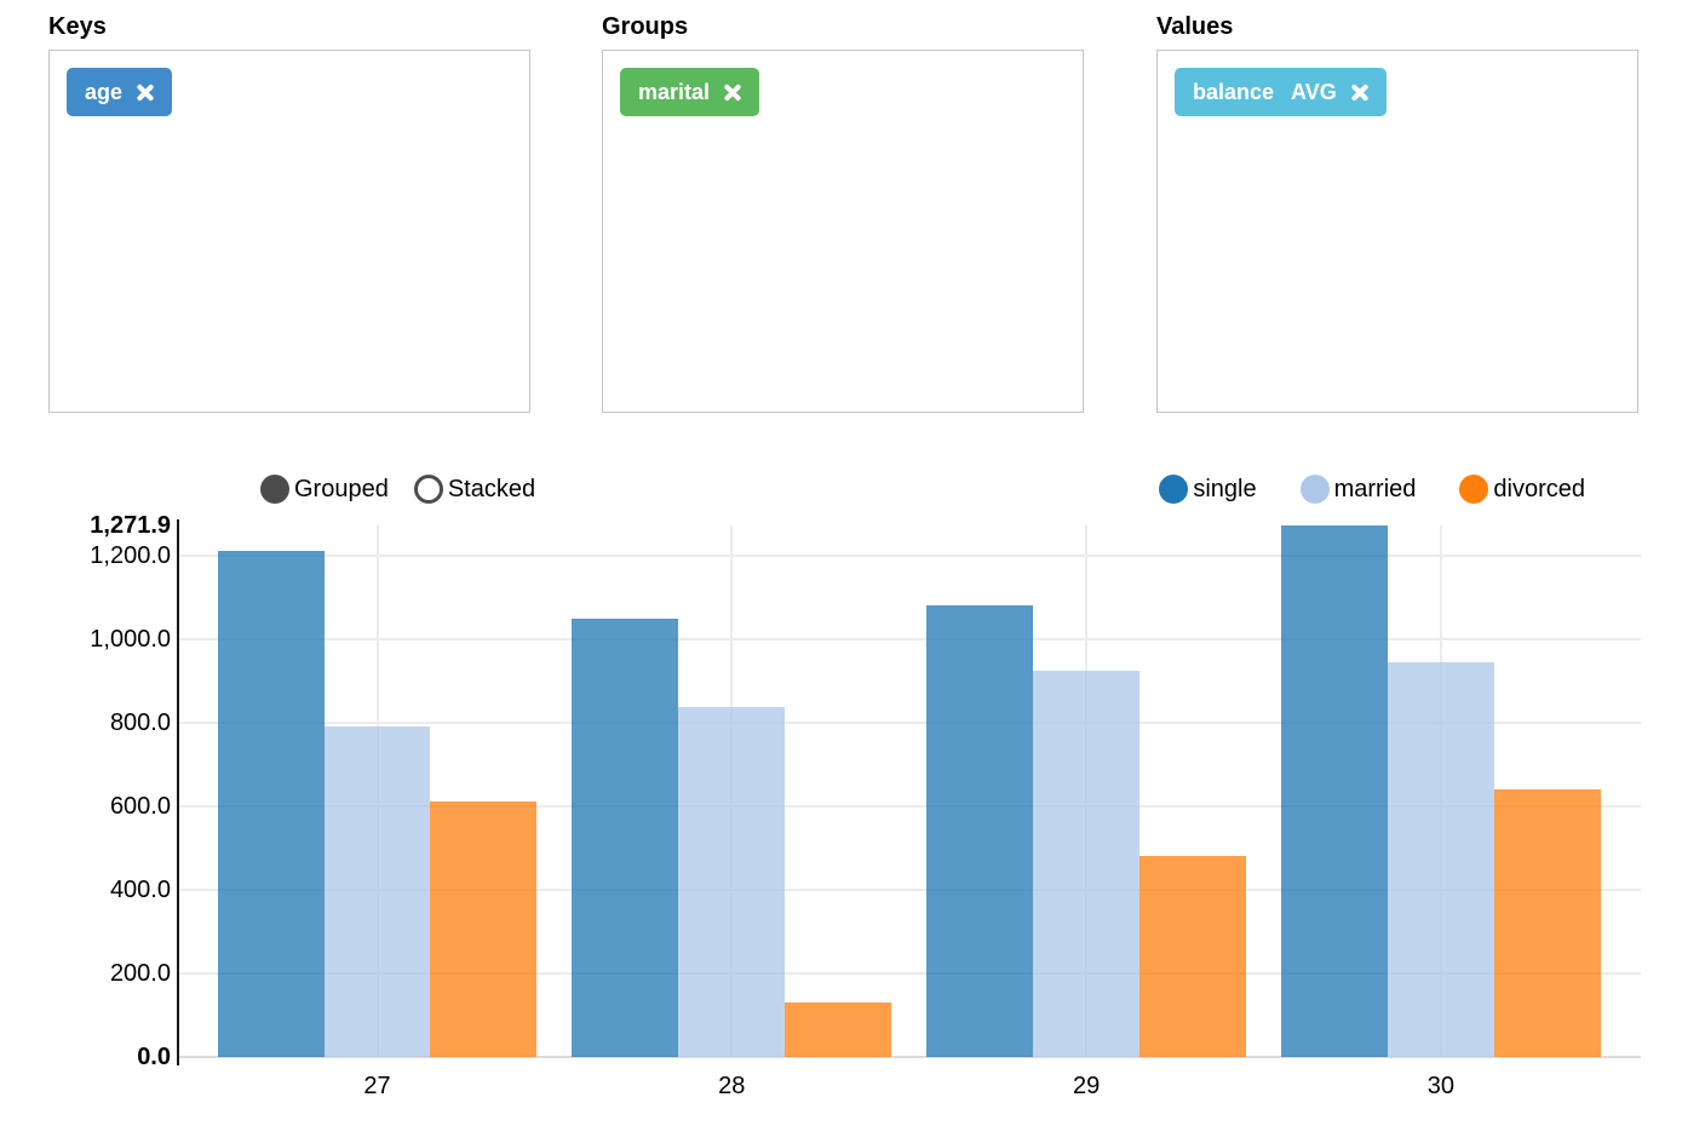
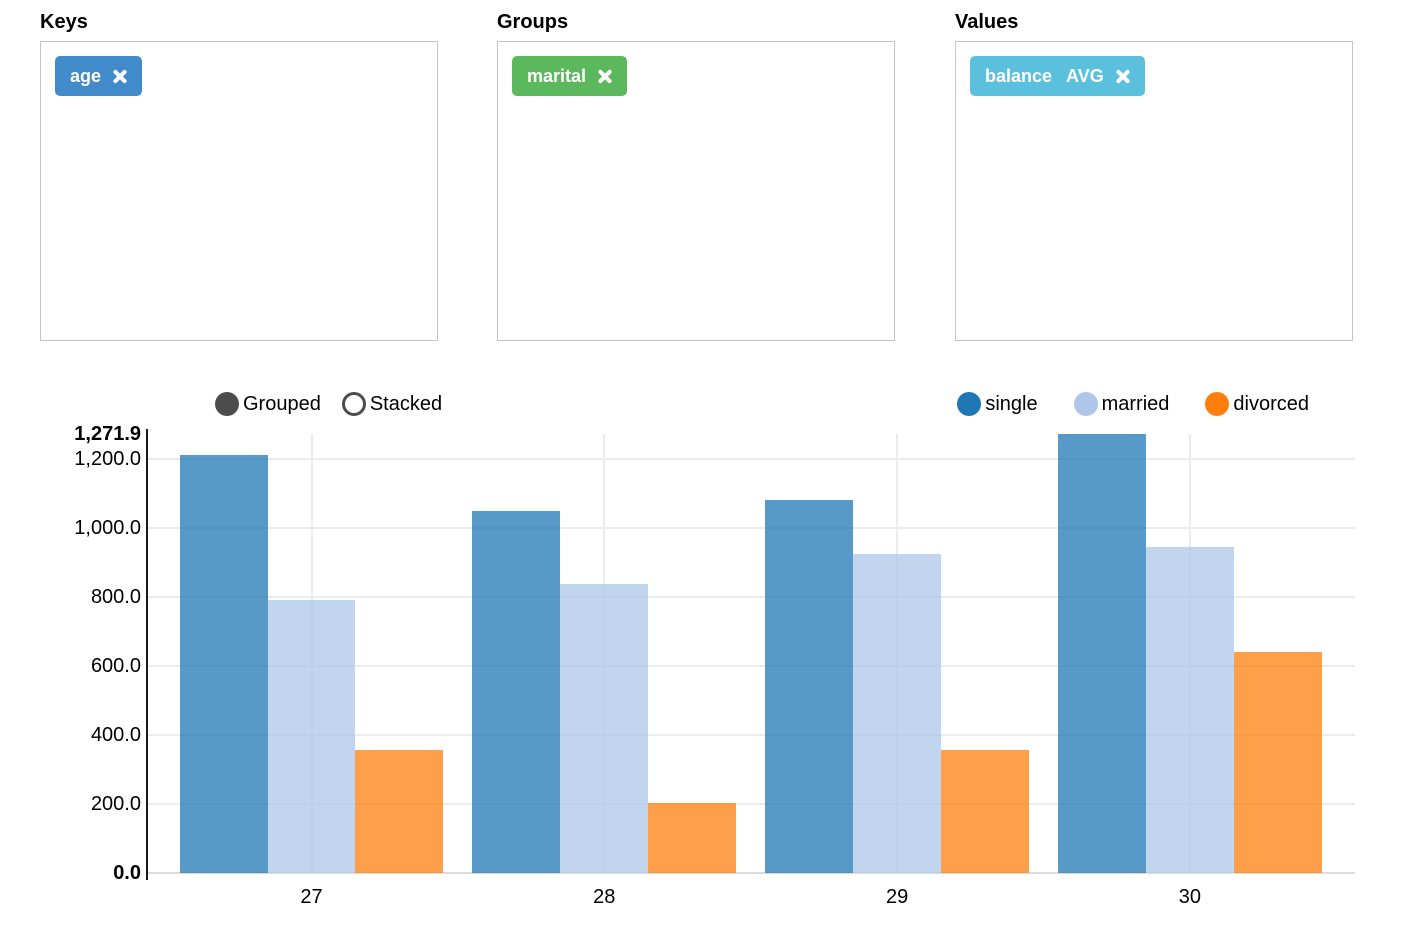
divorced/27: 610 -> 360
divorced/28: 130 -> 200
divorced/29: 480 -> 360
